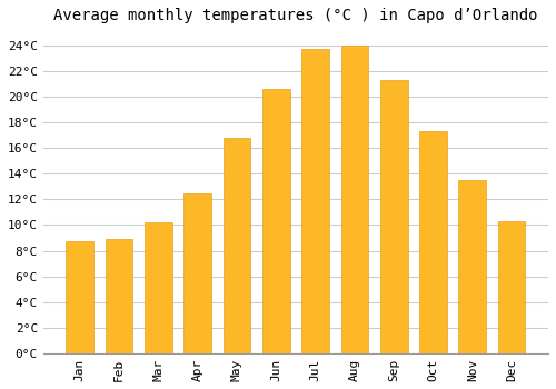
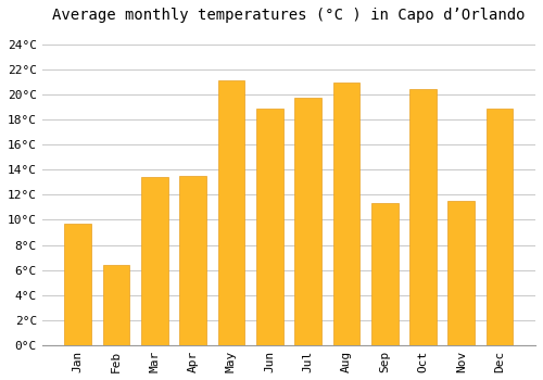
Jan: 8.7°C -> 9.7°C
Feb: 8.9°C -> 6.4°C
Mar: 10.2°C -> 13.4°C
Apr: 12.5°C -> 13.5°C
May: 16.8°C -> 21.1°C
Jun: 20.6°C -> 18.9°C
Jul: 23.7°C -> 19.7°C
Aug: 24.0°C -> 20.9°C
Sep: 21.3°C -> 11.3°C
Oct: 17.3°C -> 20.4°C
Nov: 13.5°C -> 11.5°C
Dec: 10.3°C -> 18.9°C
